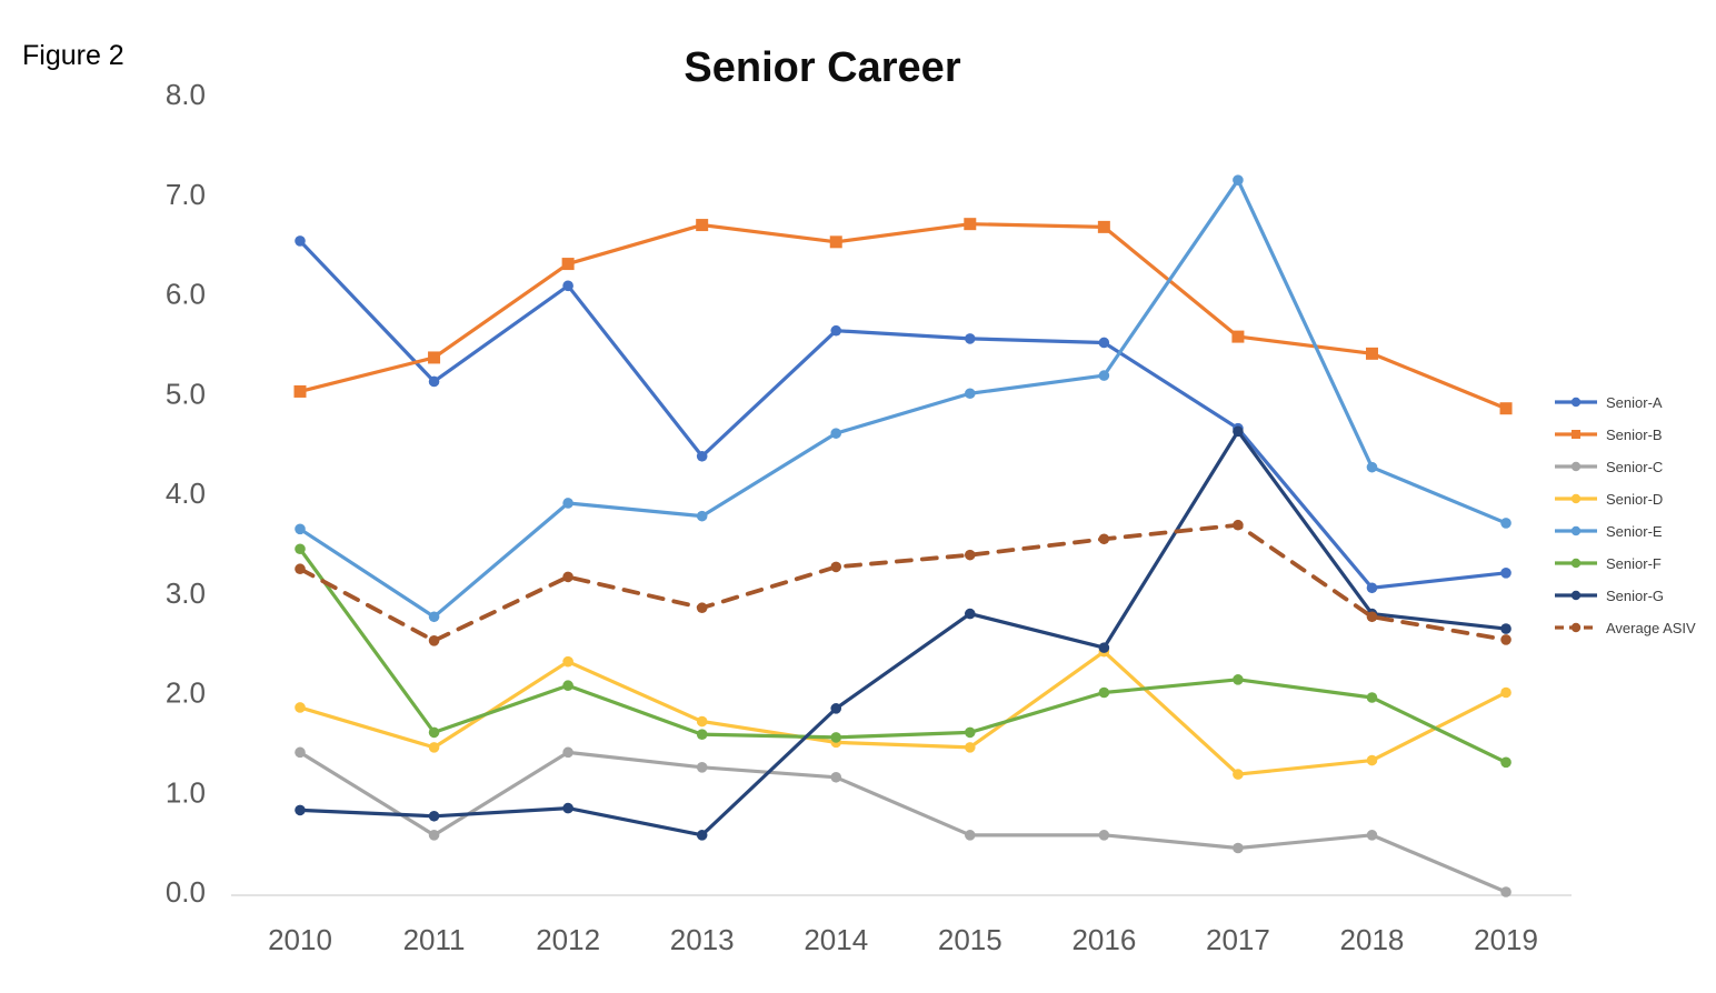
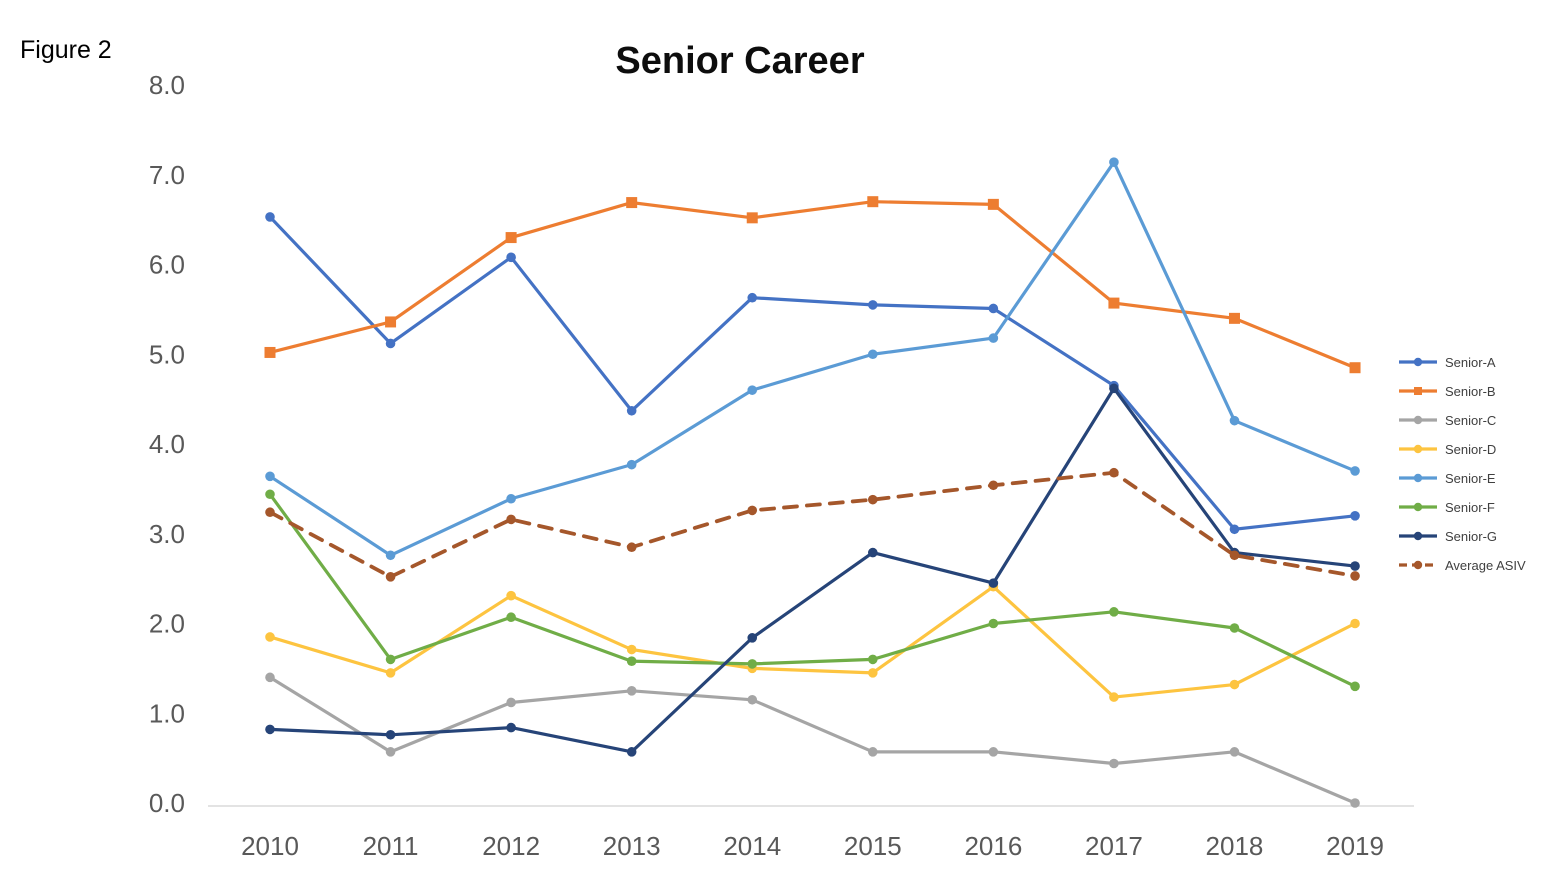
Senior-C/2012: 1.4 -> 1.1
Senior-E/2012: 3.9 -> 3.4
